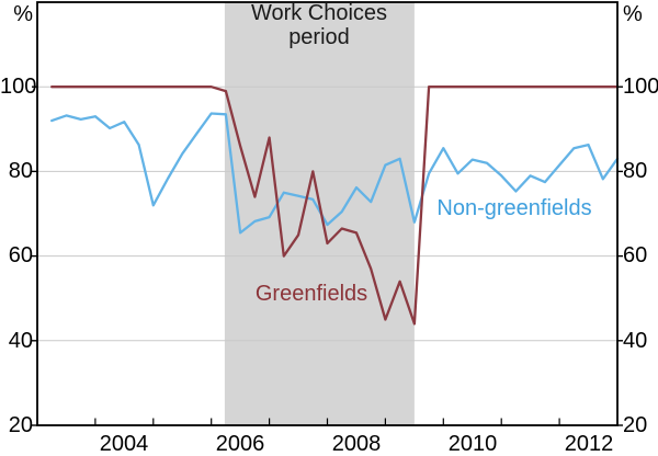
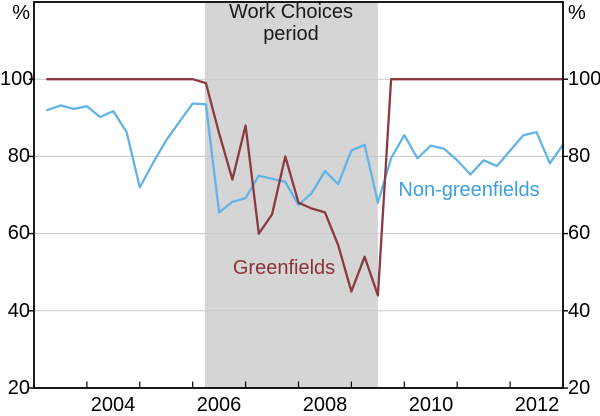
Greenfields/2008: 63 -> 68
